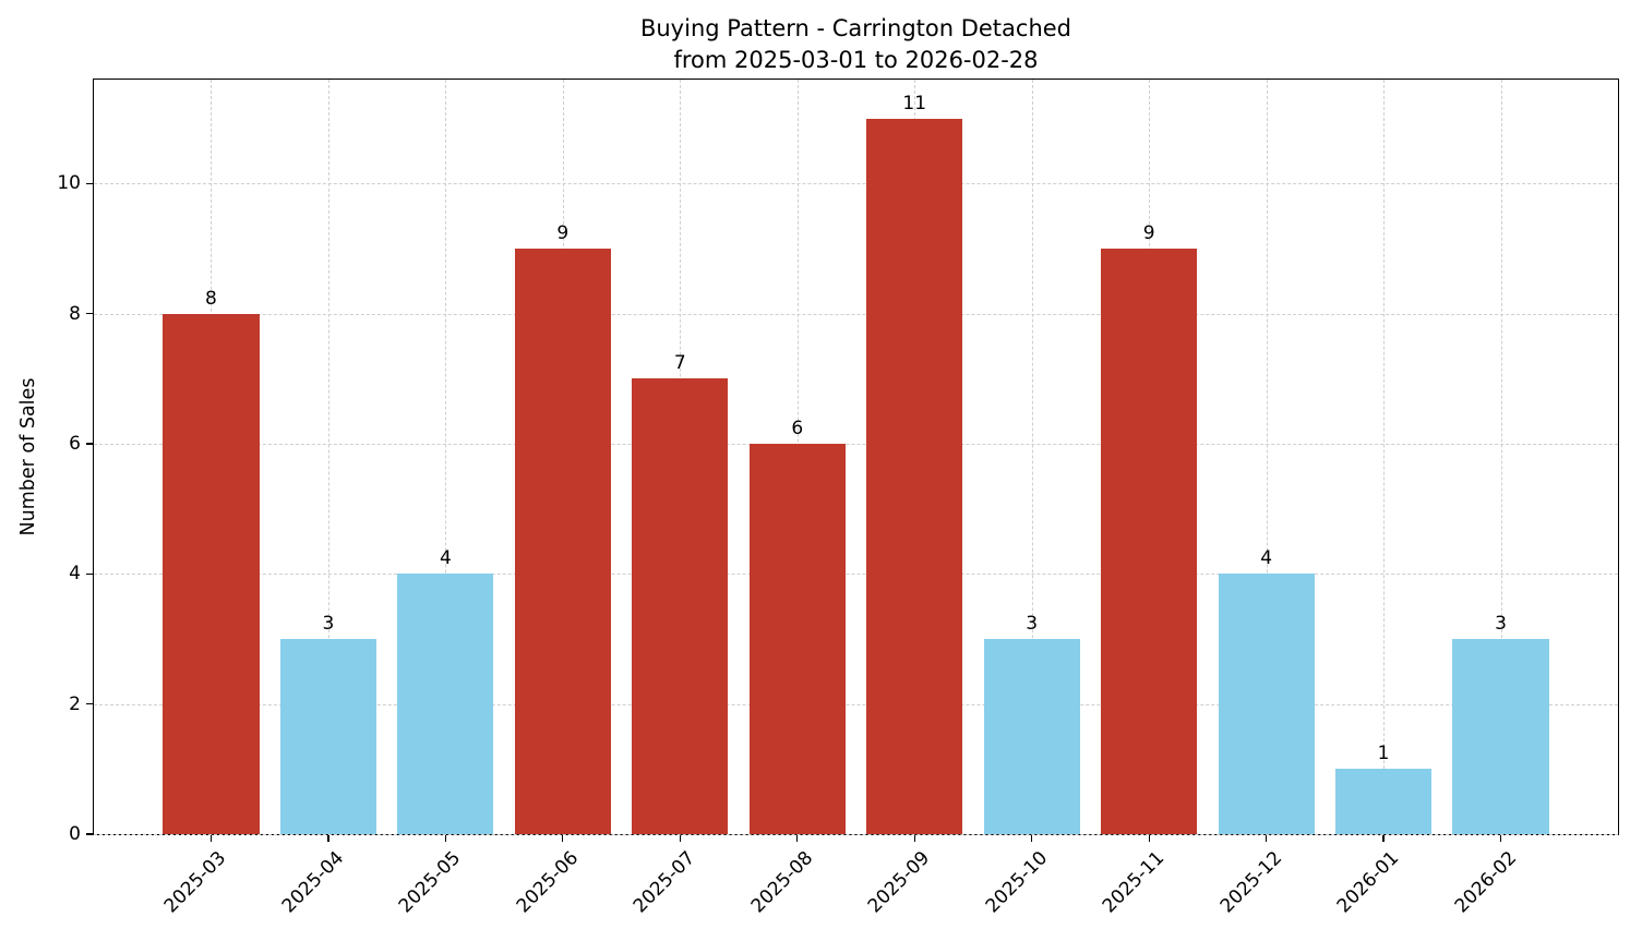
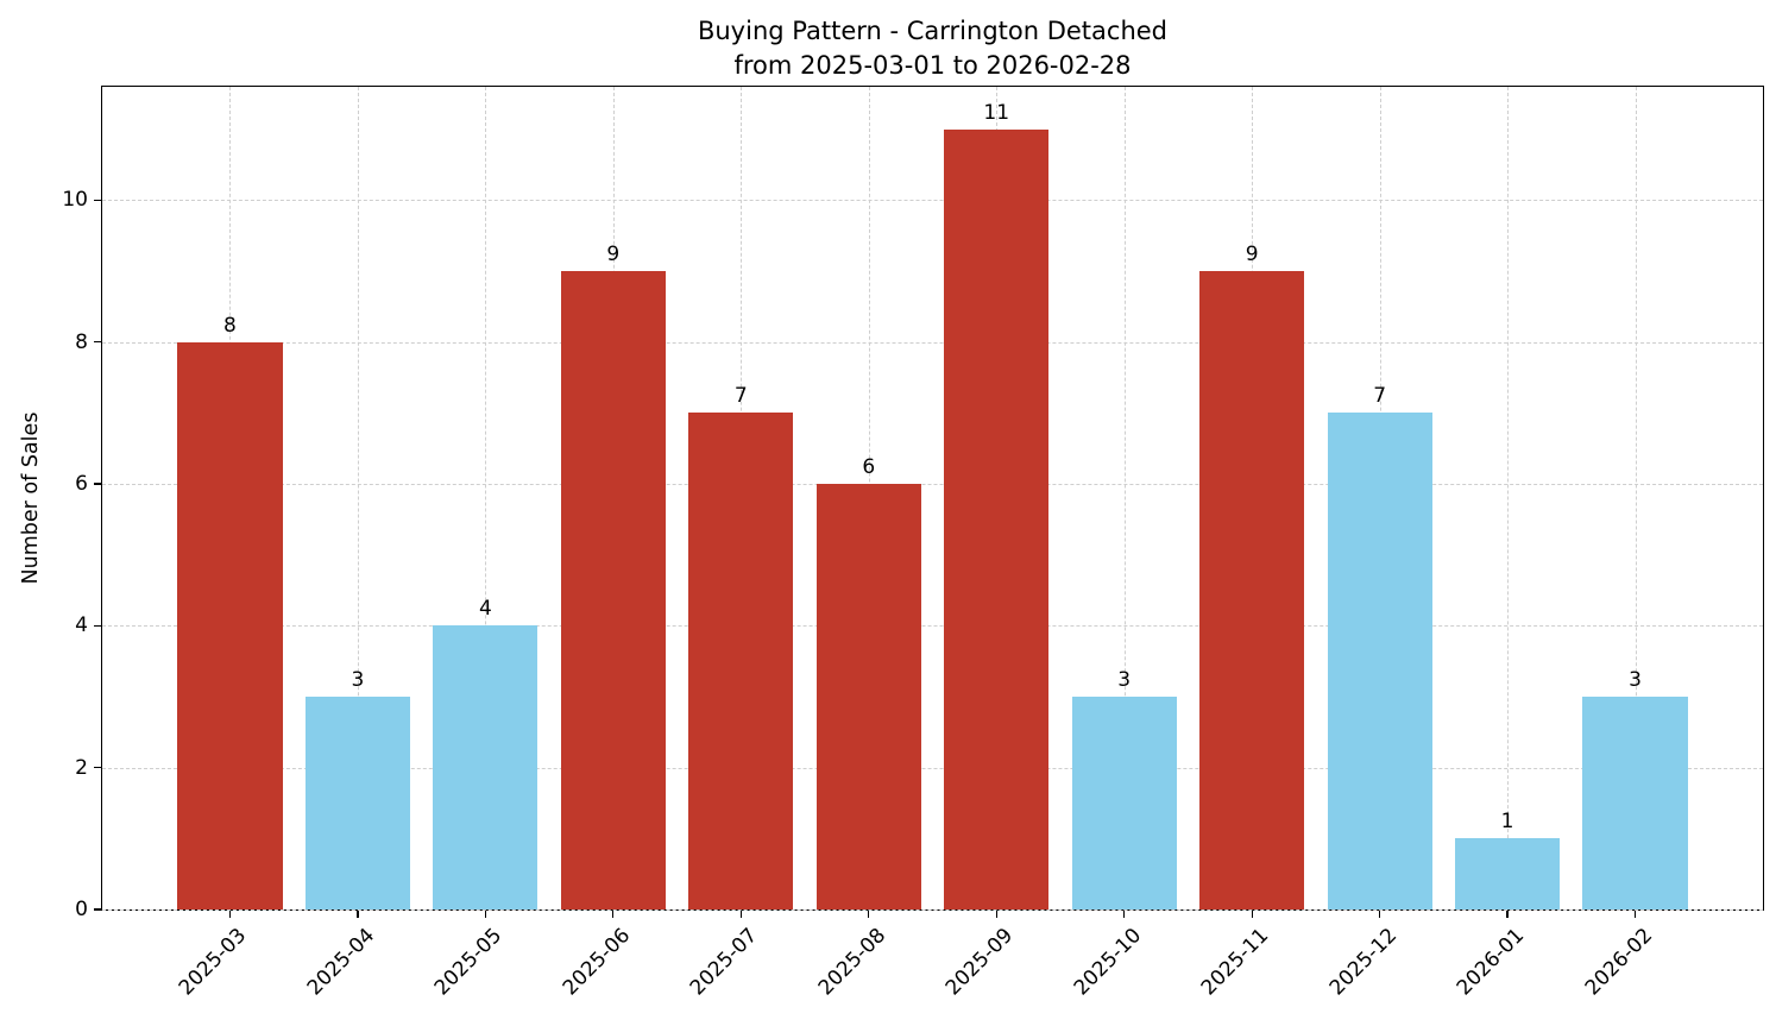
2025-12: 4 -> 7
